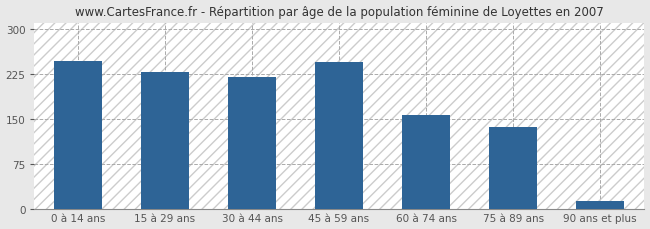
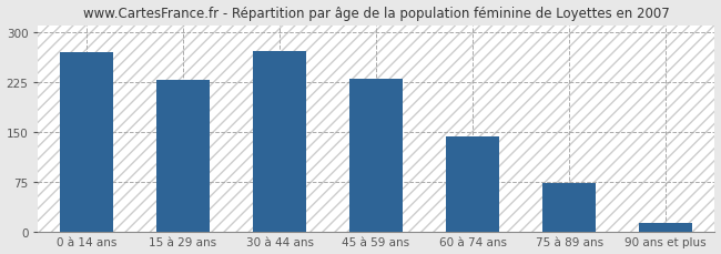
0 à 14 ans: 246 -> 270
30 à 44 ans: 220 -> 272
45 à 59 ans: 244 -> 230
60 à 74 ans: 156 -> 143
75 à 89 ans: 136 -> 73
